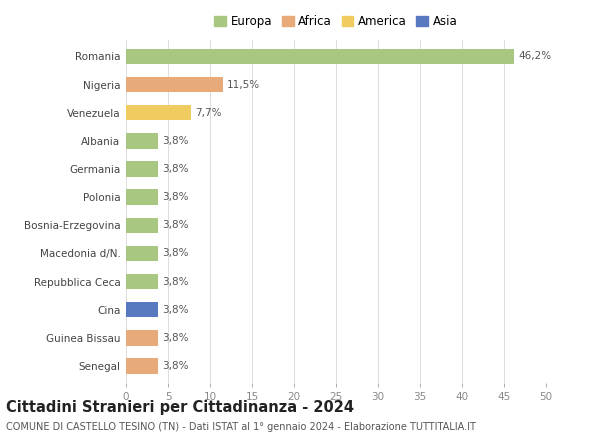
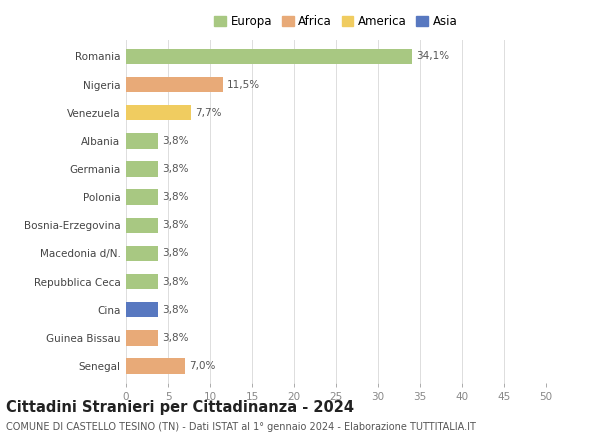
Romania: 46,2% -> 34,1%
Senegal: 3,8% -> 7,0%
